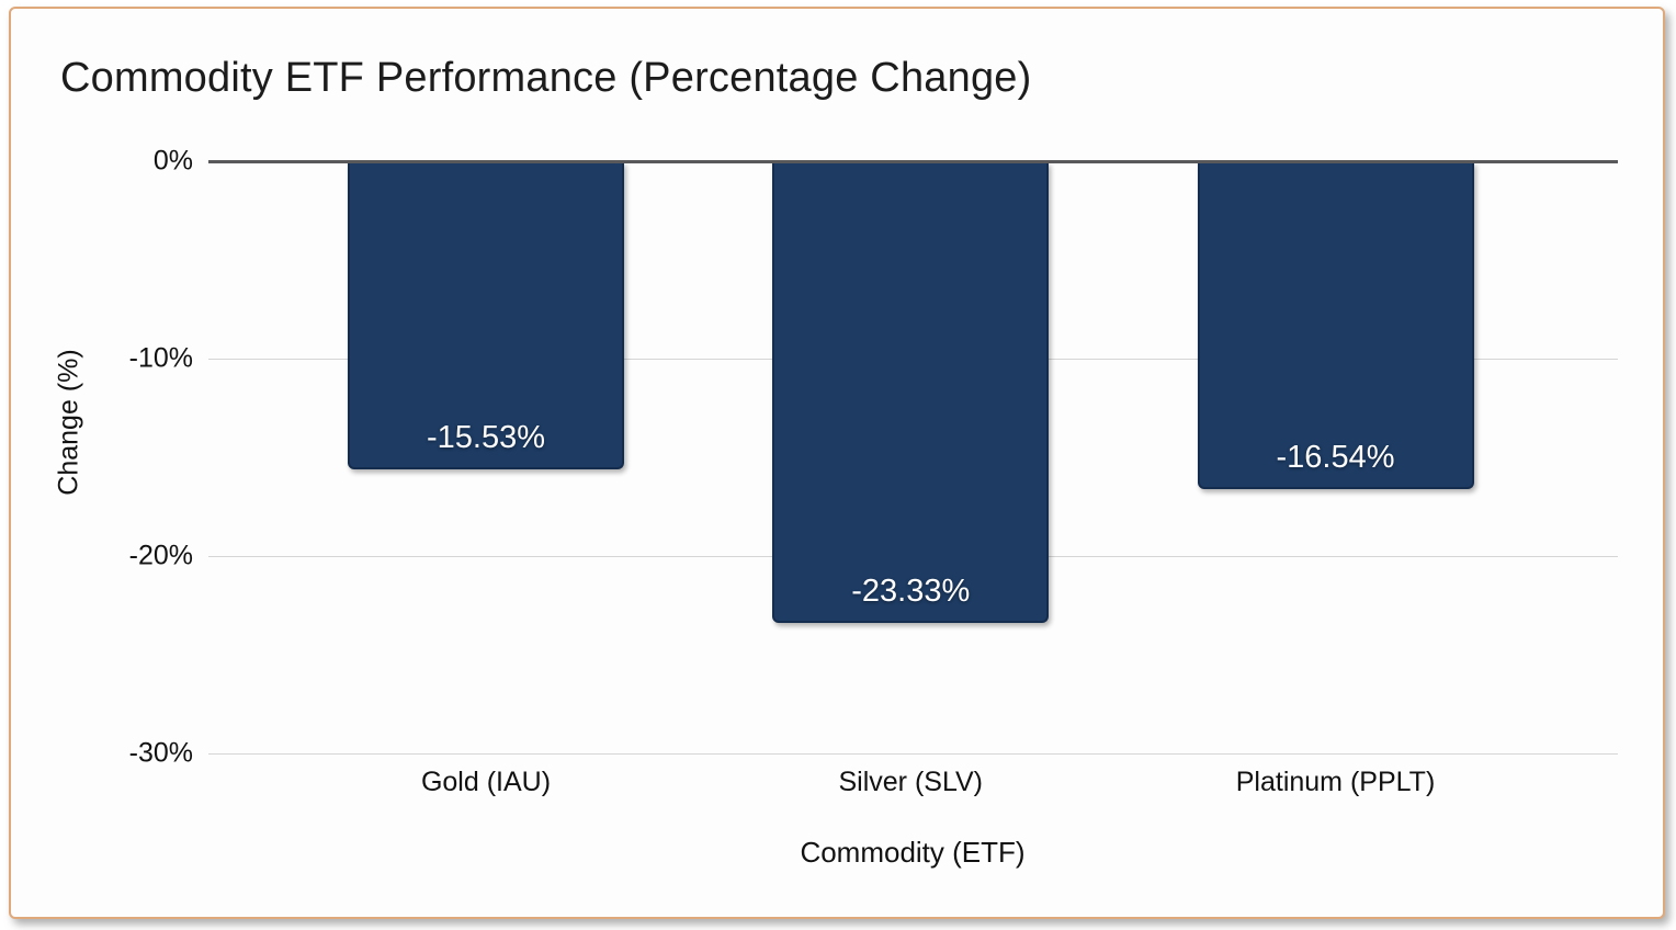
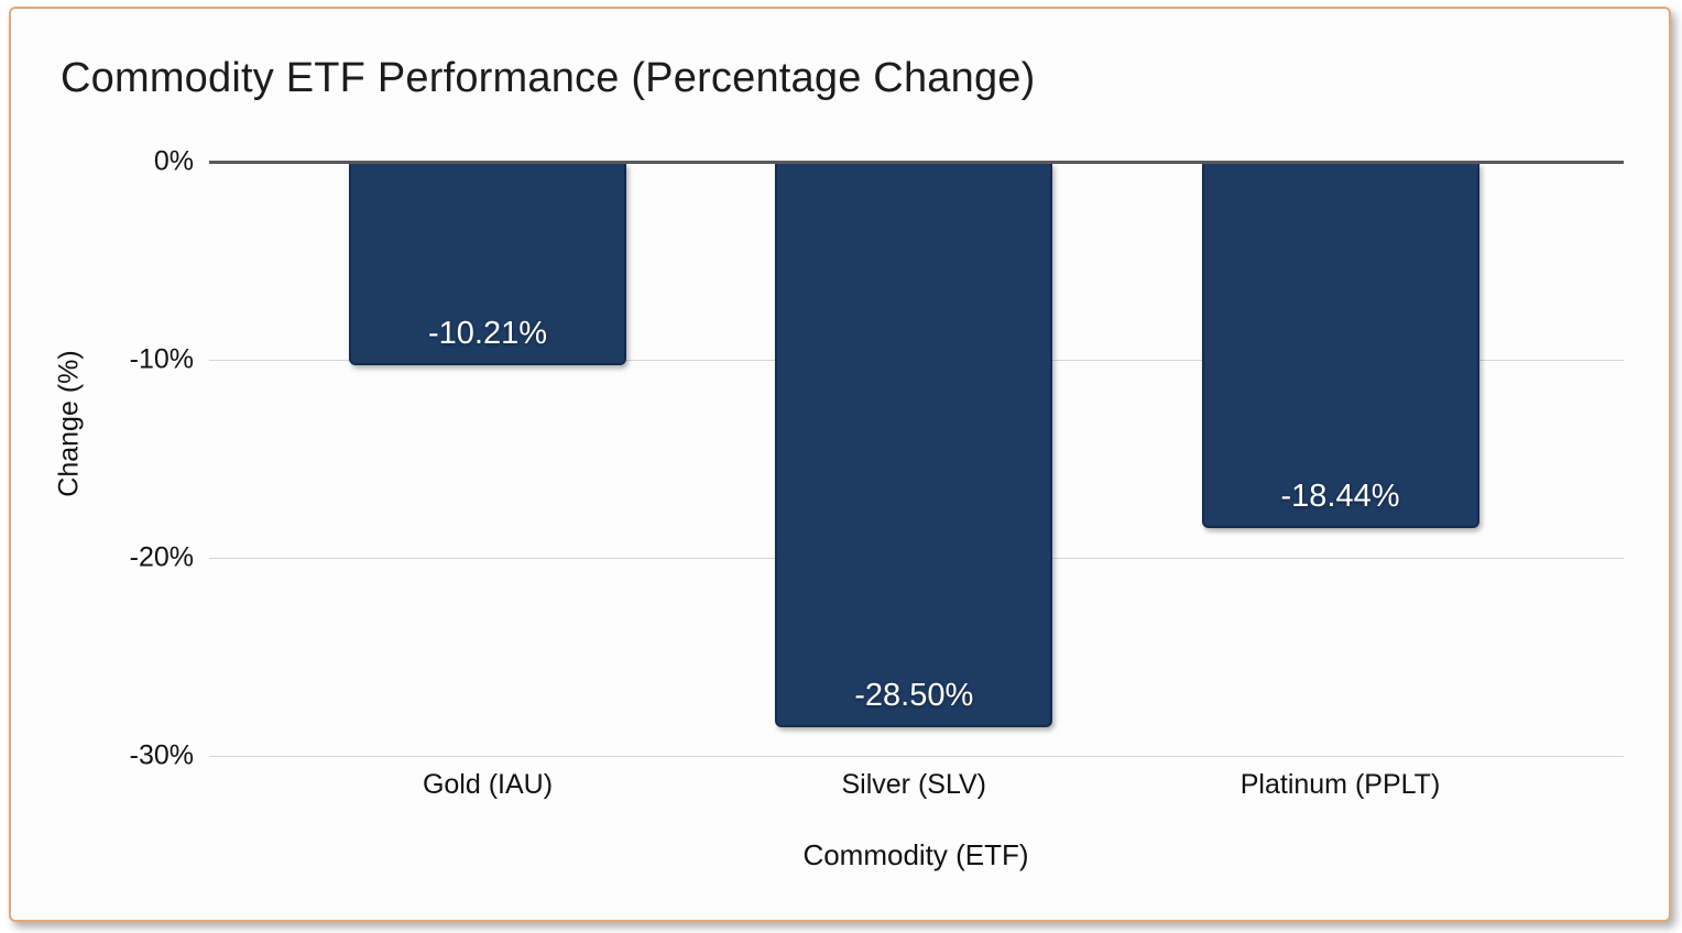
Gold (IAU): -15.53% -> -10.21%
Silver (SLV): -23.33% -> -28.50%
Platinum (PPLT): -16.54% -> -18.44%
